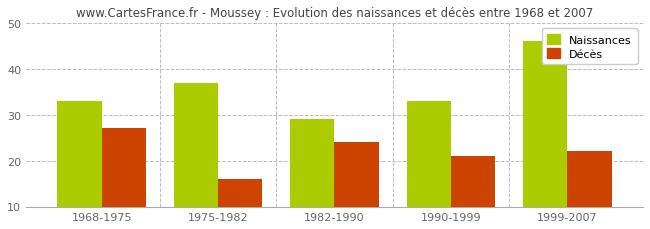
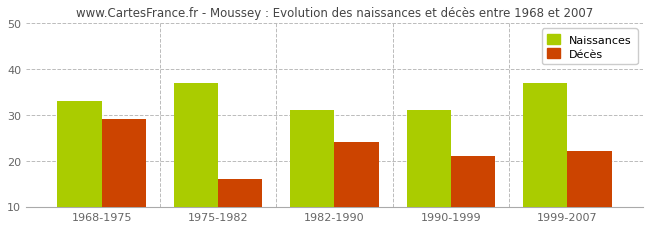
Décès/1968-1975: 27 -> 29
Naissances/1982-1990: 29 -> 31
Naissances/1990-1999: 33 -> 31
Naissances/1999-2007: 46 -> 37
